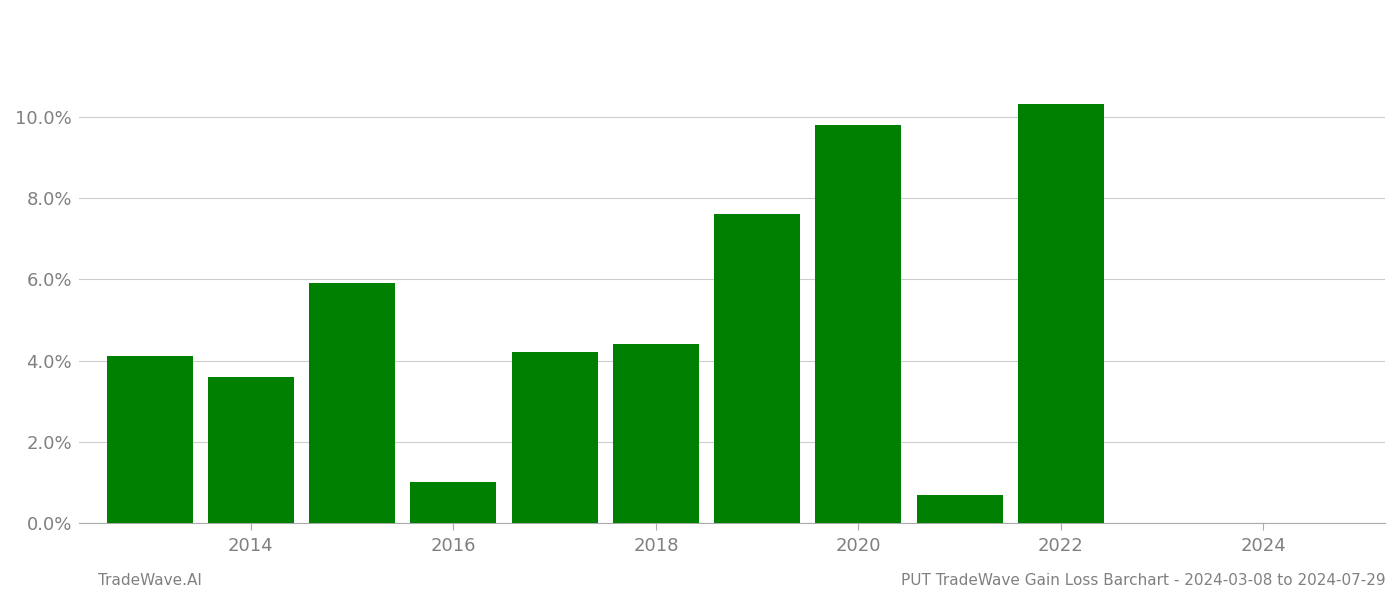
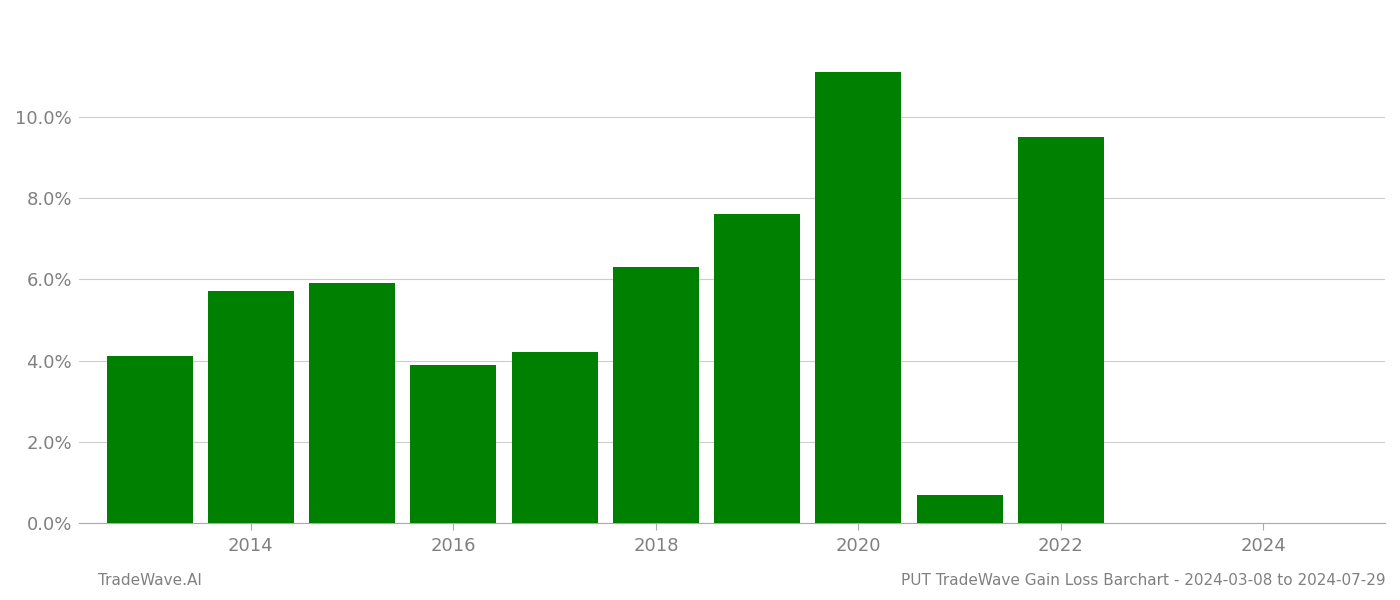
2014: 3.6% -> 5.7%
2016: 1.0% -> 3.9%
2018: 4.4% -> 6.3%
2020: 9.8% -> 11.1%
2022: 10.3% -> 9.5%
